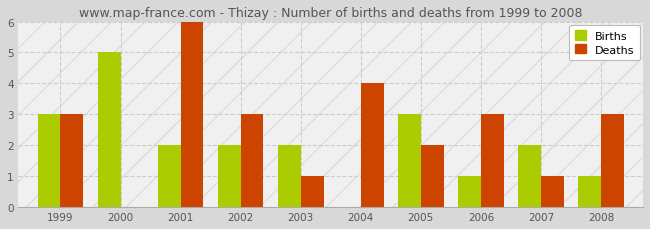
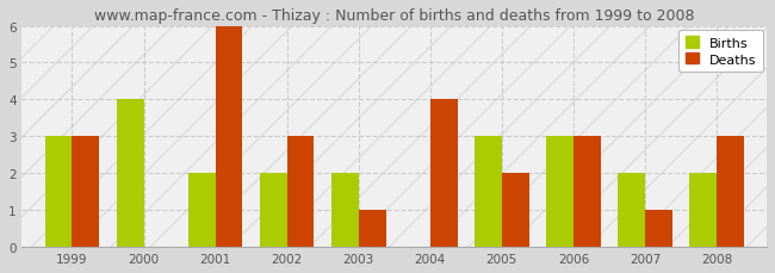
Births/2000: 5 -> 4
Births/2006: 1 -> 3
Births/2008: 1 -> 2
